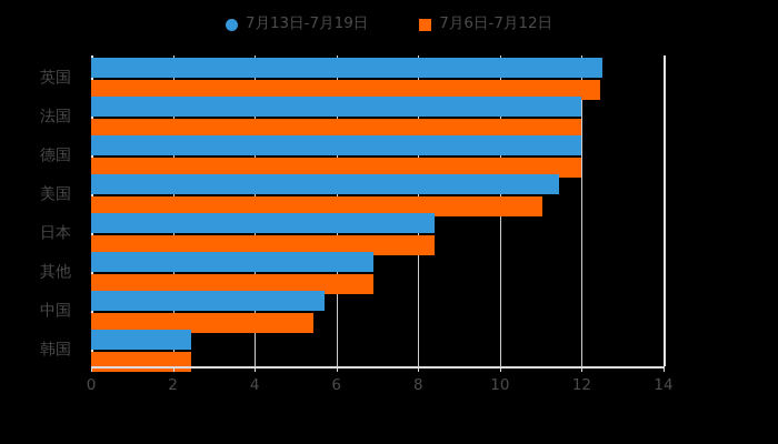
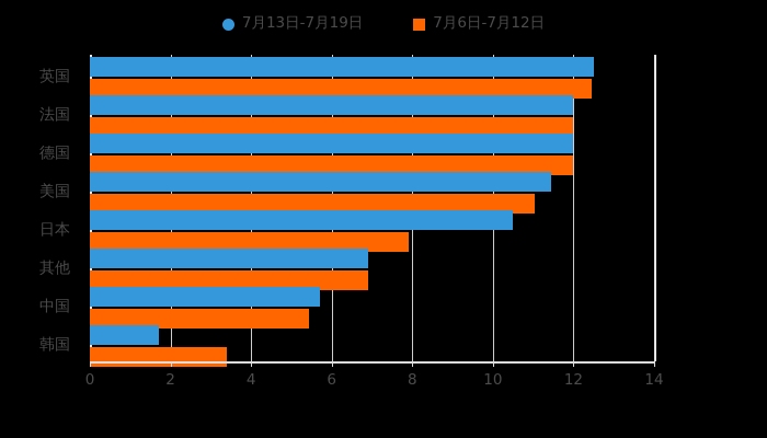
7月13日-7月19日/日本: 8.4 -> 10.5
7月6日-7月12日/日本: 8.4 -> 7.9
7月13日-7月19日/韩国: 2.5 -> 1.7
7月6日-7月12日/韩国: 2.5 -> 3.4
